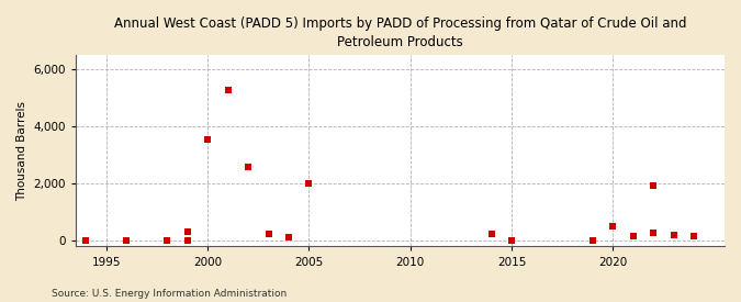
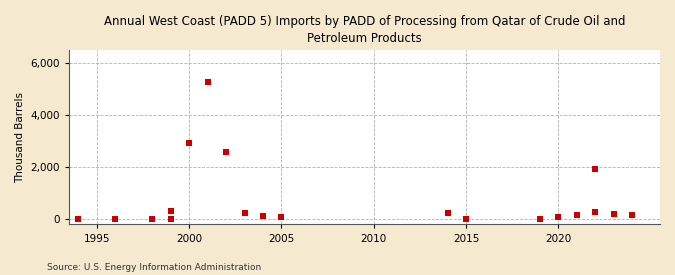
2000: 3,550 -> 2,950
2005: 2,000 -> 90
2020: 500 -> 100
